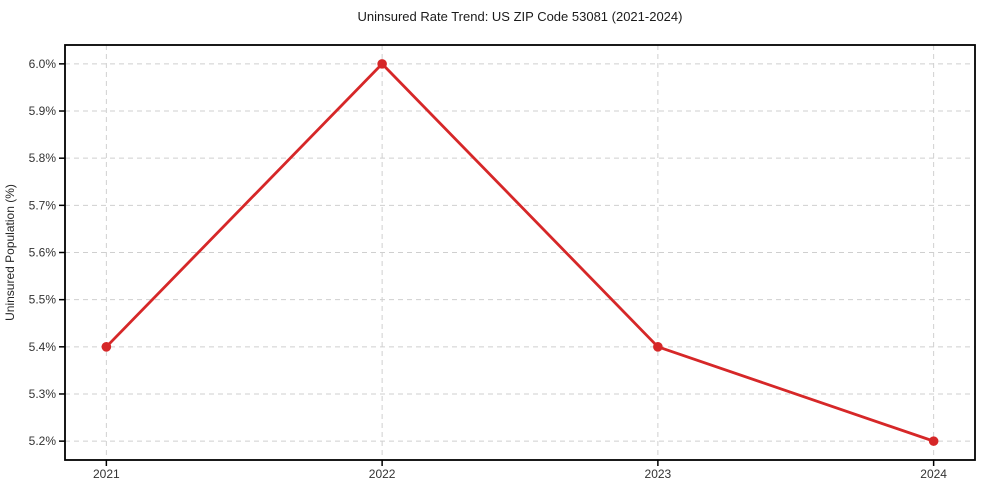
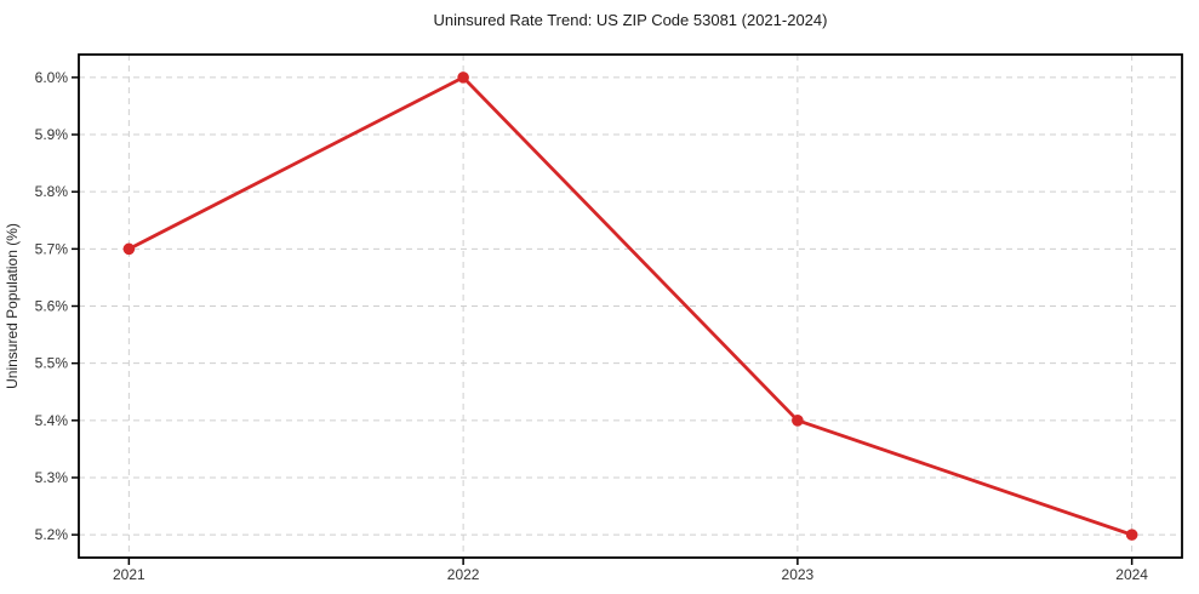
2021: 5.4% -> 5.7%
